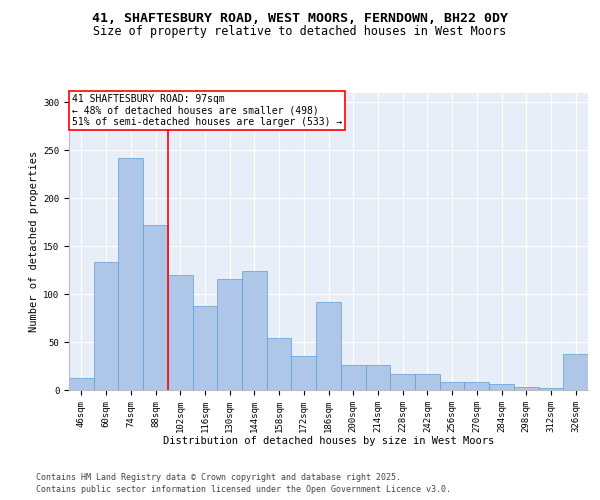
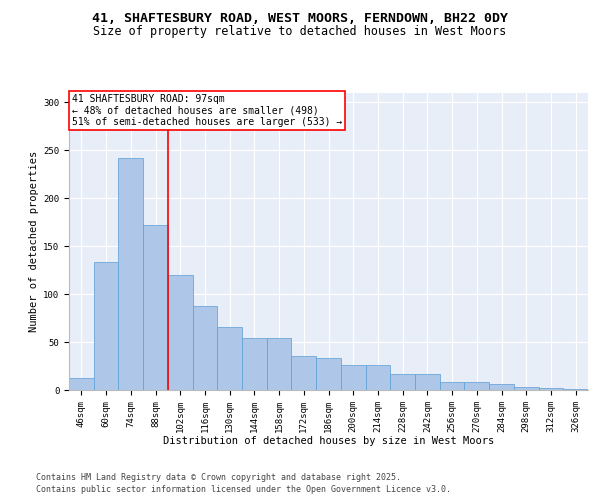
130sqm: 116 -> 66
144sqm: 124 -> 54
186sqm: 92 -> 33
326sqm: 38 -> 1
